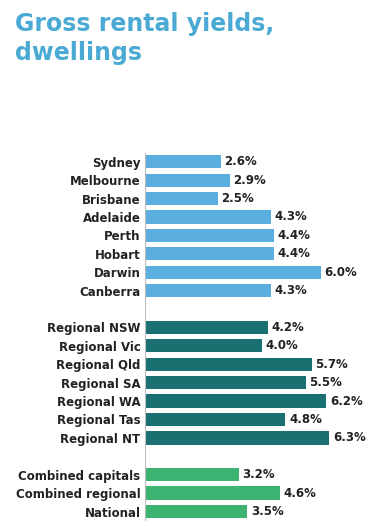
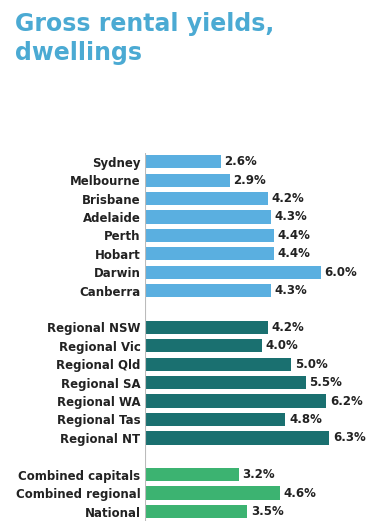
Brisbane: 2.5% -> 4.2%
Regional Qld: 5.7% -> 5.0%
